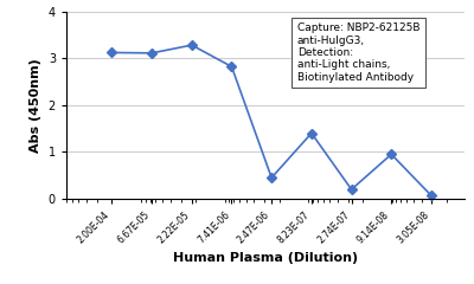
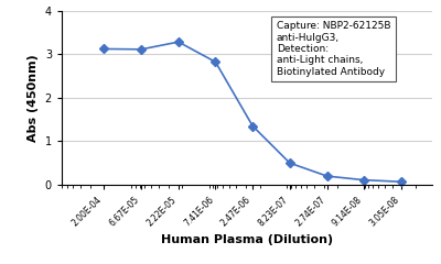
2.47E-06: 0.45 -> 1.35
8.23E-07: 1.40 -> 0.50
9.14E-08: 0.95 -> 0.11
